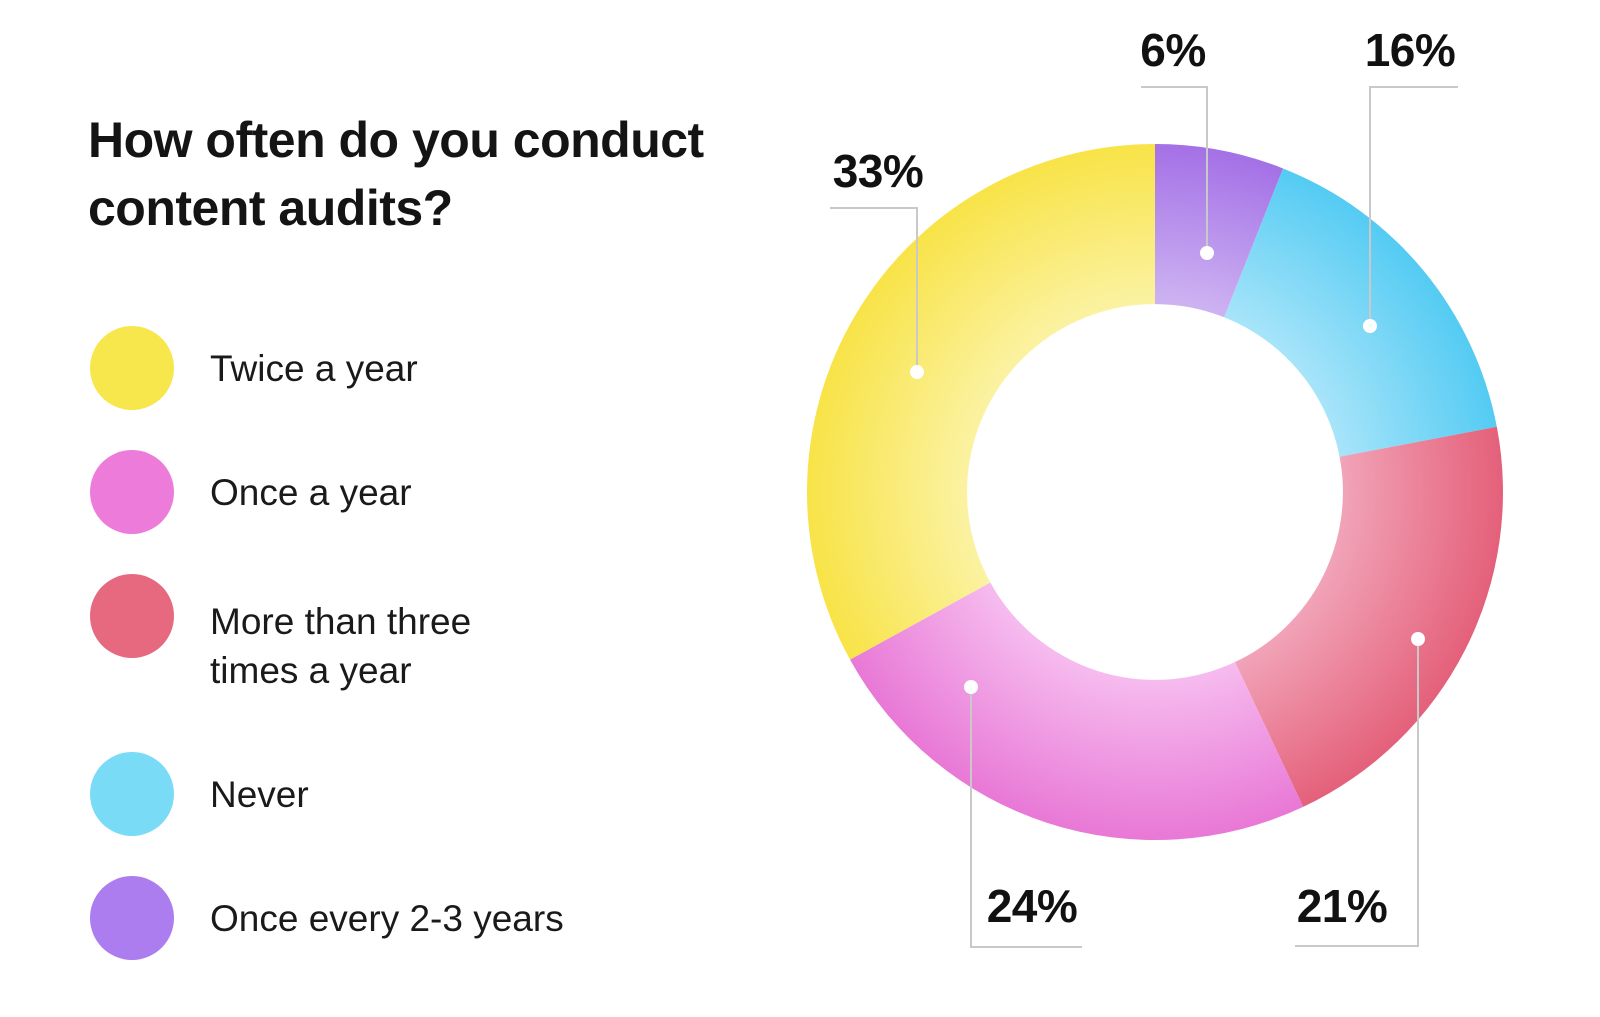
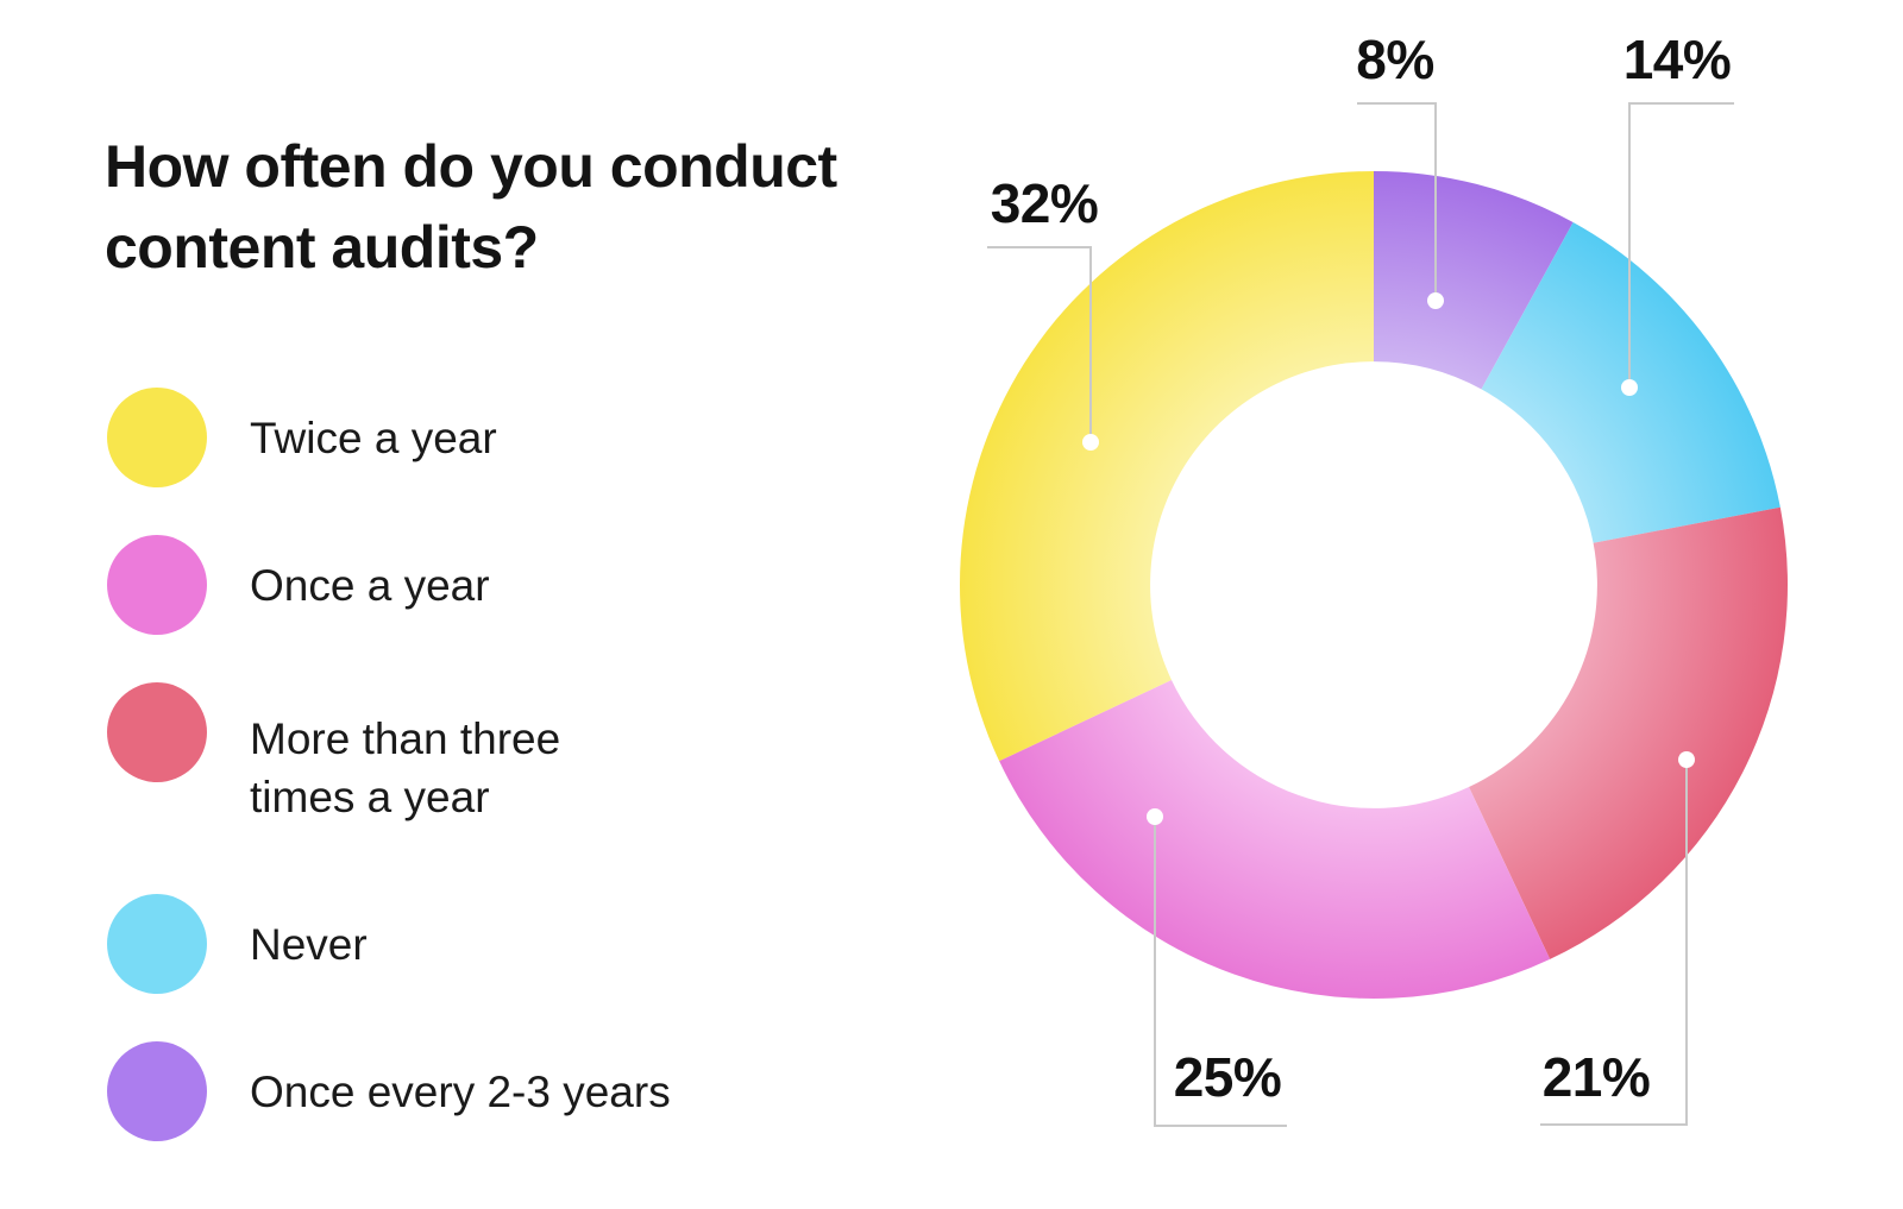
Once every 2-3 years: 6% -> 8%
Never: 16% -> 14%
Once a year: 24% -> 25%
Twice a year: 33% -> 32%
